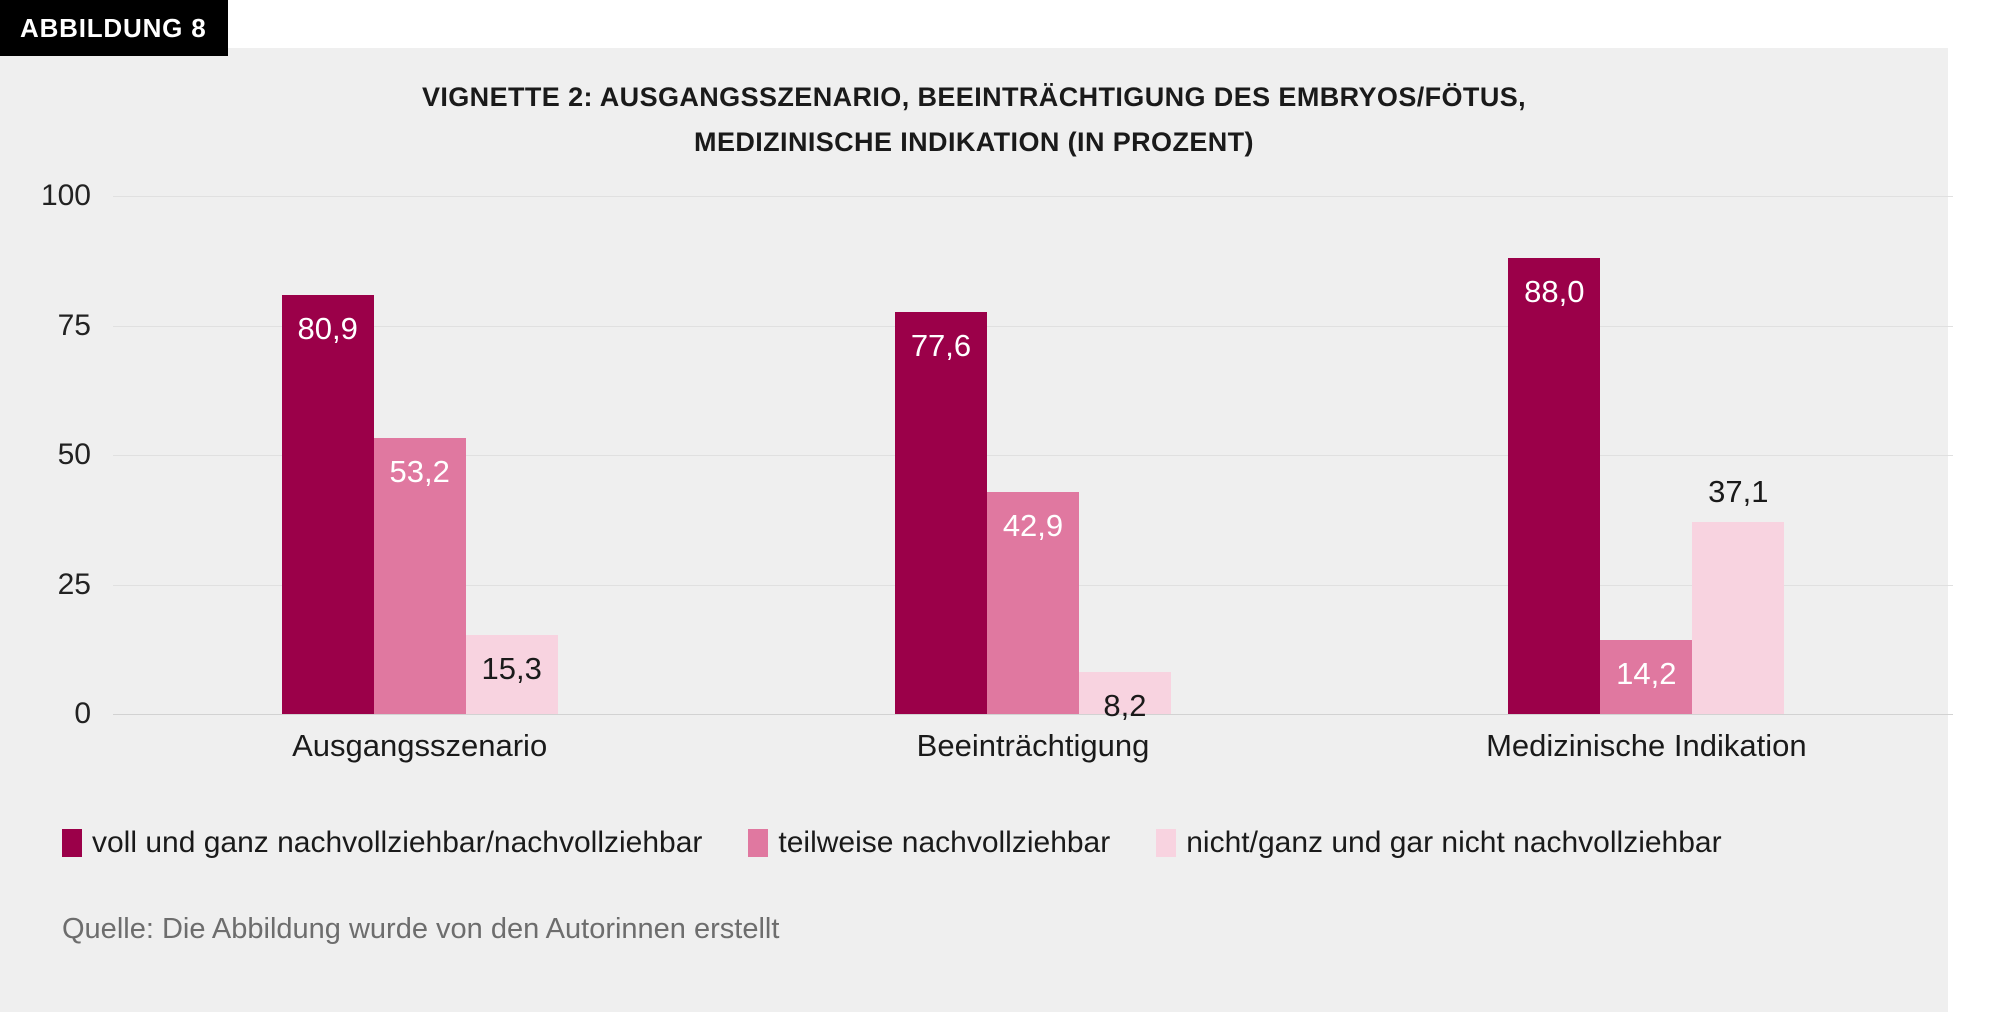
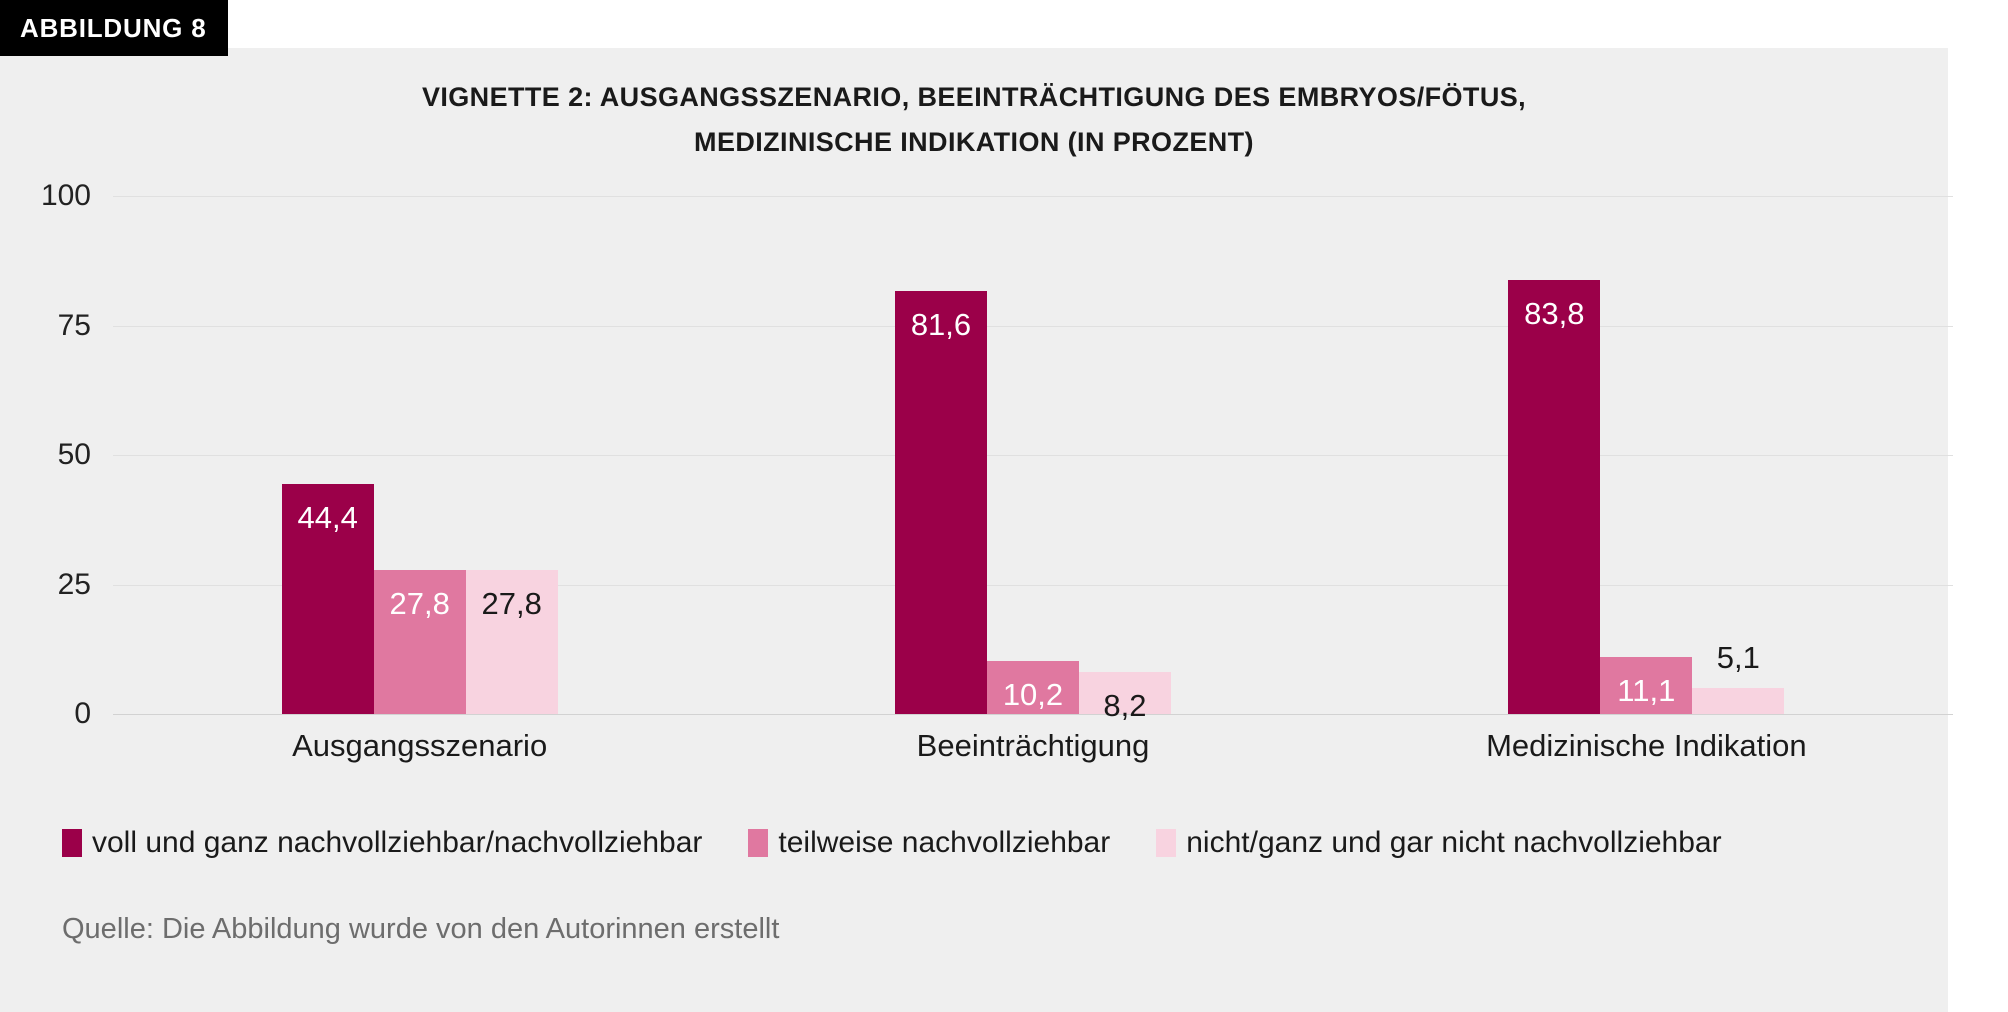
voll und ganz nachvollziehbar/nachvollziehbar/Ausgangsszenario: 80,9 -> 44,4
teilweise nachvollziehbar/Ausgangsszenario: 53,2 -> 27,8
nicht/ganz und gar nicht nachvollziehbar/Ausgangsszenario: 15,3 -> 27,8
voll und ganz nachvollziehbar/nachvollziehbar/Beeinträchtigung: 77,6 -> 81,6
teilweise nachvollziehbar/Beeinträchtigung: 42,9 -> 10,2
voll und ganz nachvollziehbar/nachvollziehbar/Medizinische Indikation: 88,0 -> 83,8
teilweise nachvollziehbar/Medizinische Indikation: 14,2 -> 11,1
nicht/ganz und gar nicht nachvollziehbar/Medizinische Indikation: 37,1 -> 5,1
